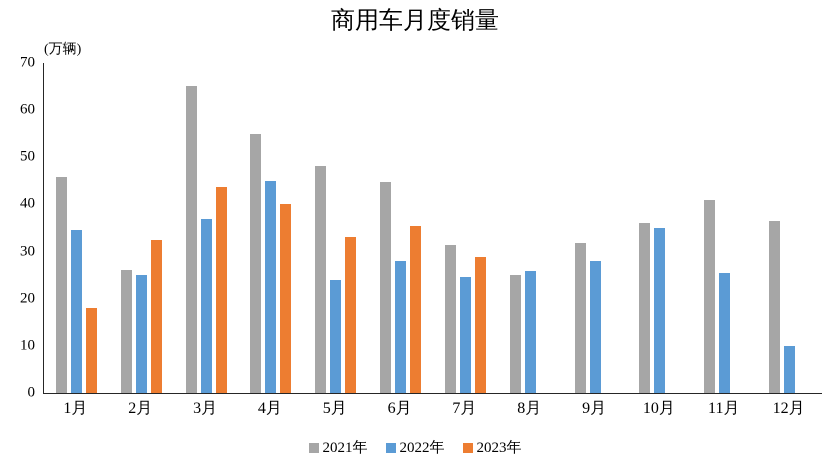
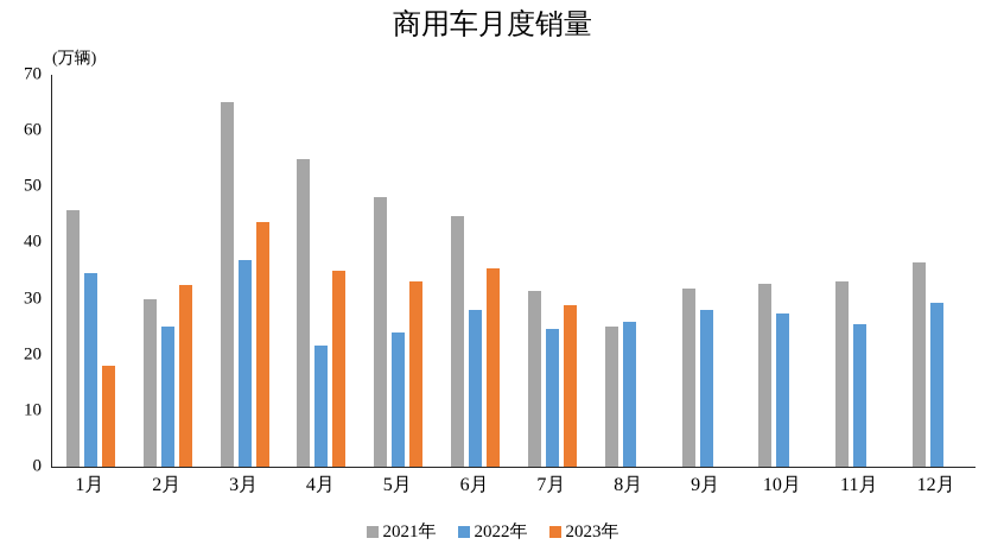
2021年/2月: 26 -> 30
2022年/4月: 45 -> 22
2023年/4月: 40 -> 35
2021年/10月: 36 -> 33
2022年/10月: 35 -> 27
2021年/11月: 41 -> 33
2022年/12月: 10 -> 29
